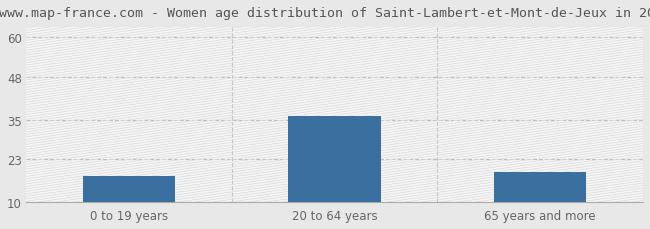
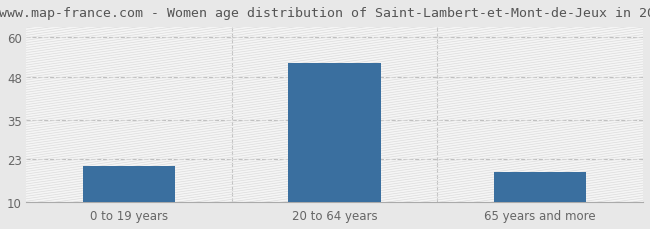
0 to 19 years: 18 -> 21
20 to 64 years: 36 -> 52
